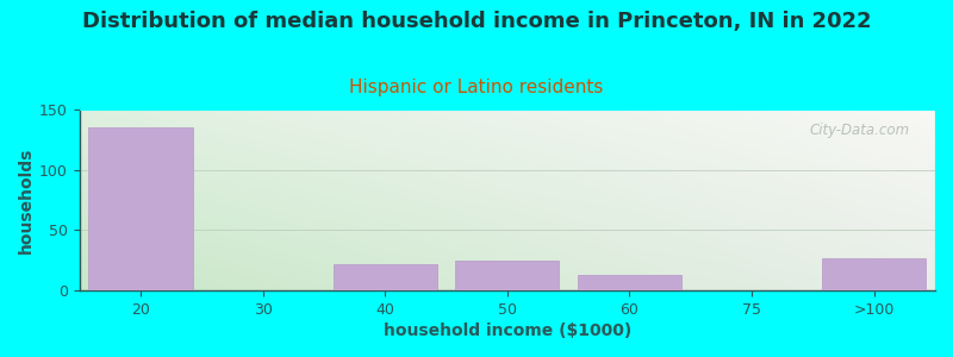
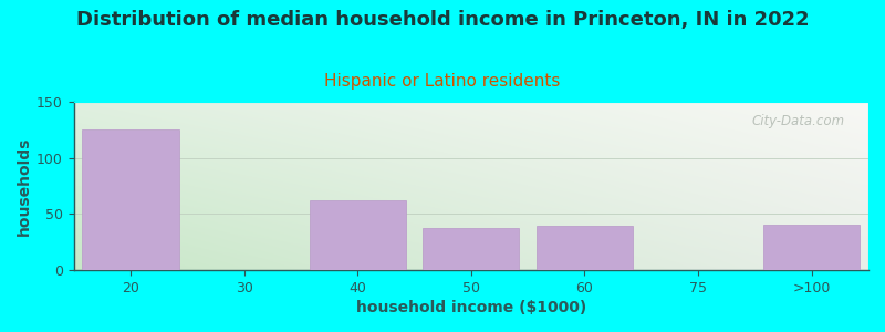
20: 135 -> 125
40: 22 -> 62
50: 25 -> 38
60: 13 -> 40
>100: 27 -> 41
